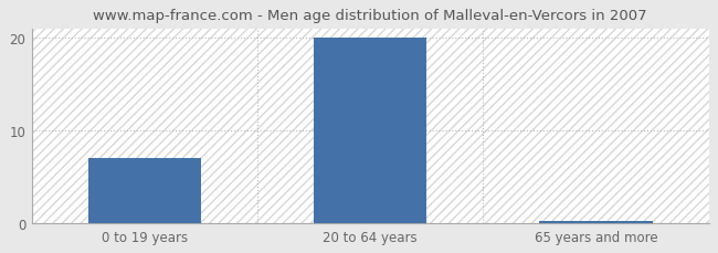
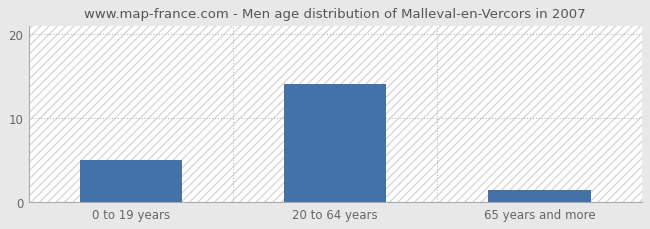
0 to 19 years: 7.0 -> 5.0
20 to 64 years: 20.0 -> 14.0
65 years and more: 0.3 -> 1.4
